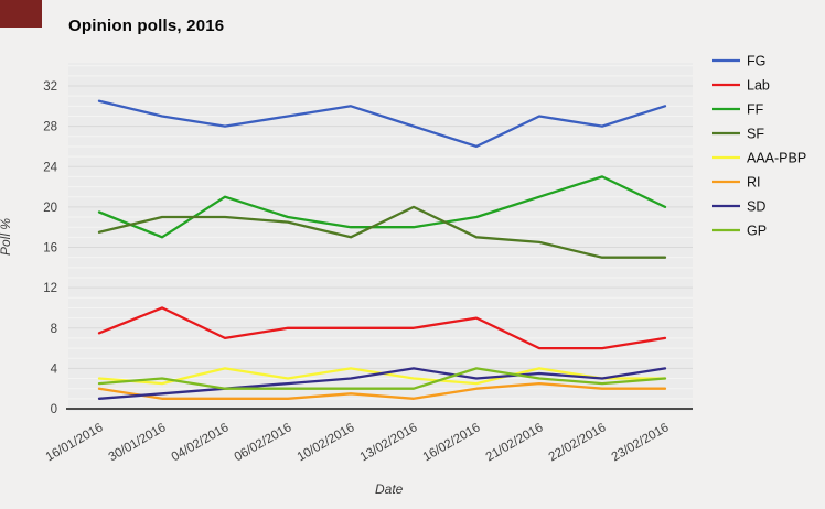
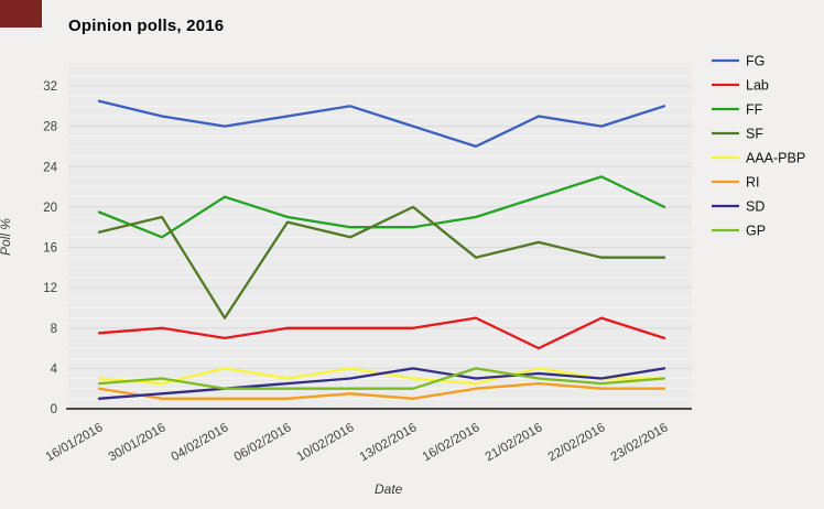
Lab/30/01/2016: 10 -> 8
SF/04/02/2016: 19 -> 9
SF/16/02/2016: 17 -> 15
Lab/22/02/2016: 6 -> 9
